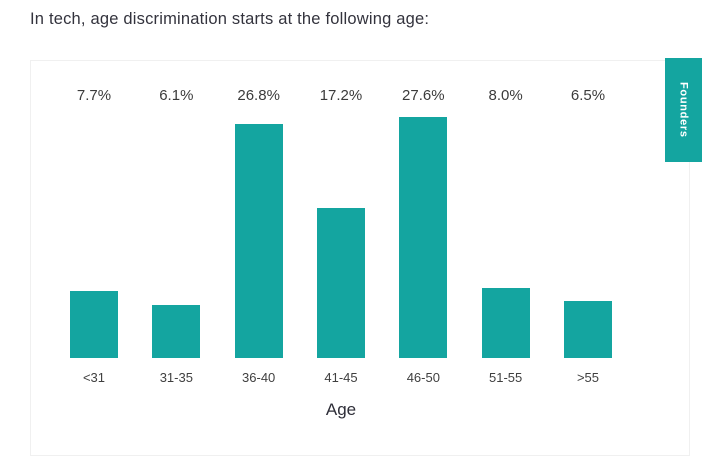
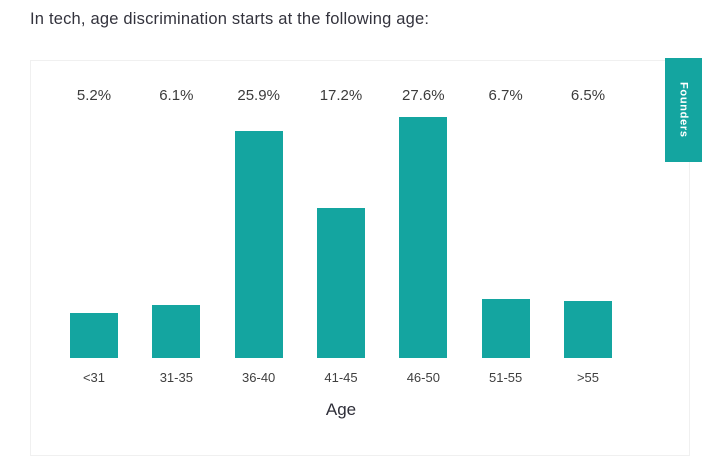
<31: 7.7% -> 5.2%
36-40: 26.8% -> 25.9%
51-55: 8.0% -> 6.7%
